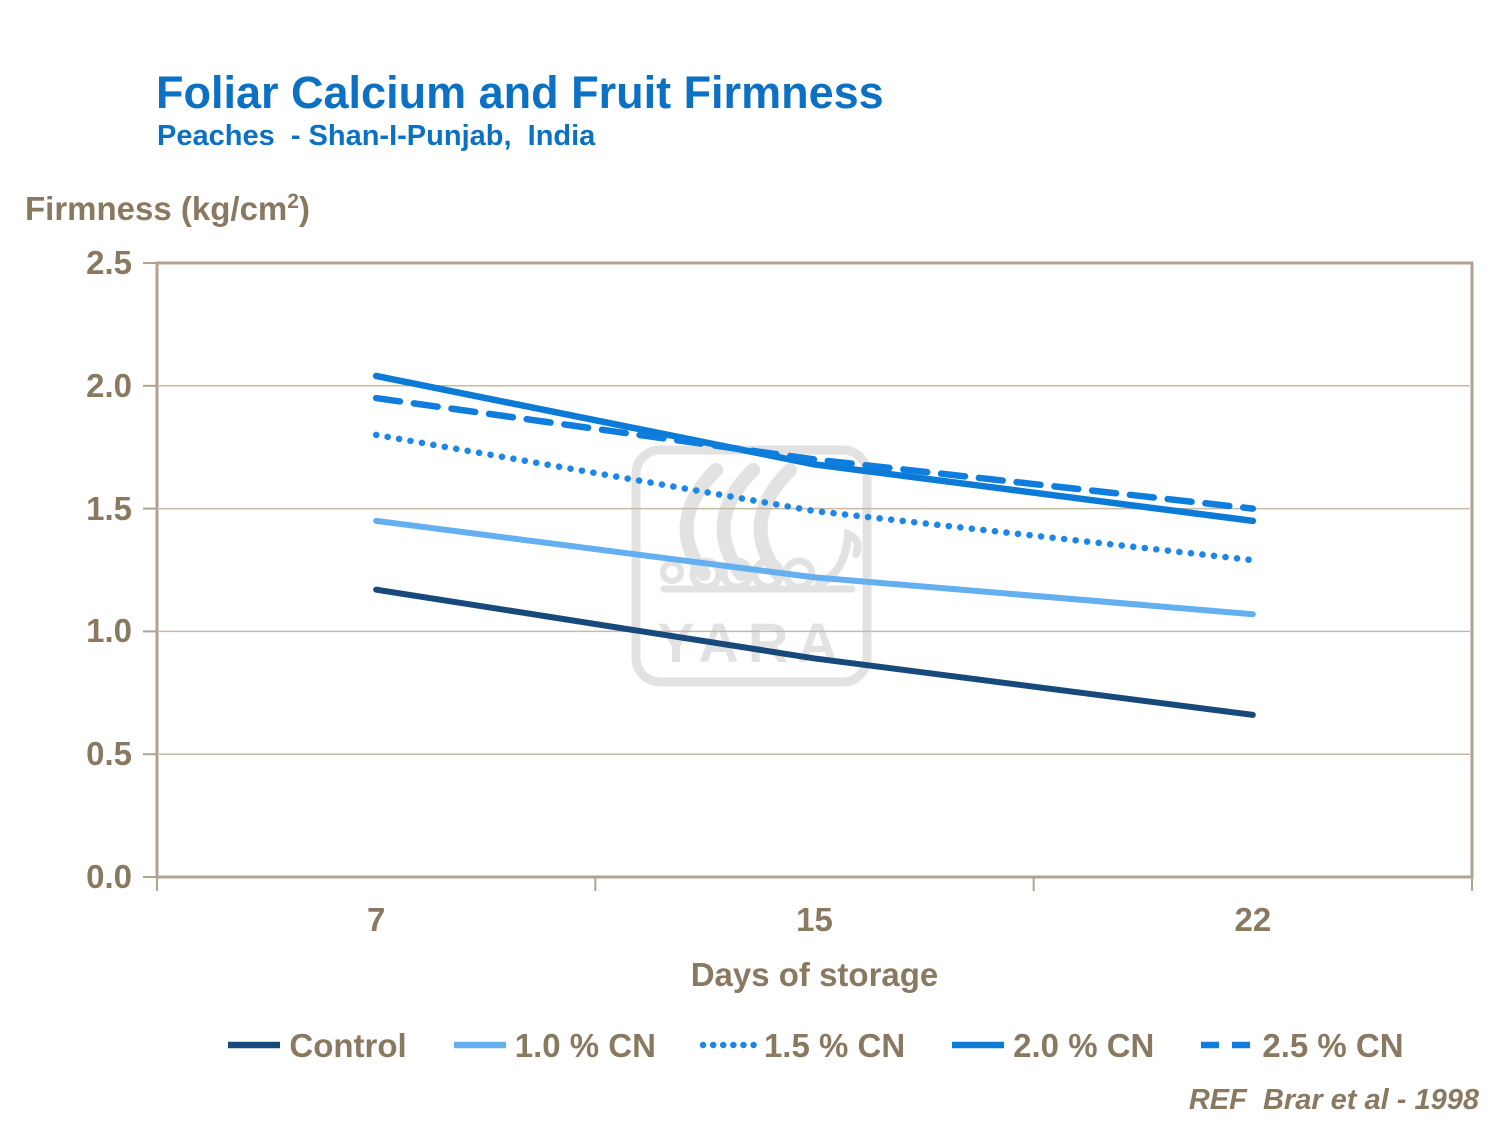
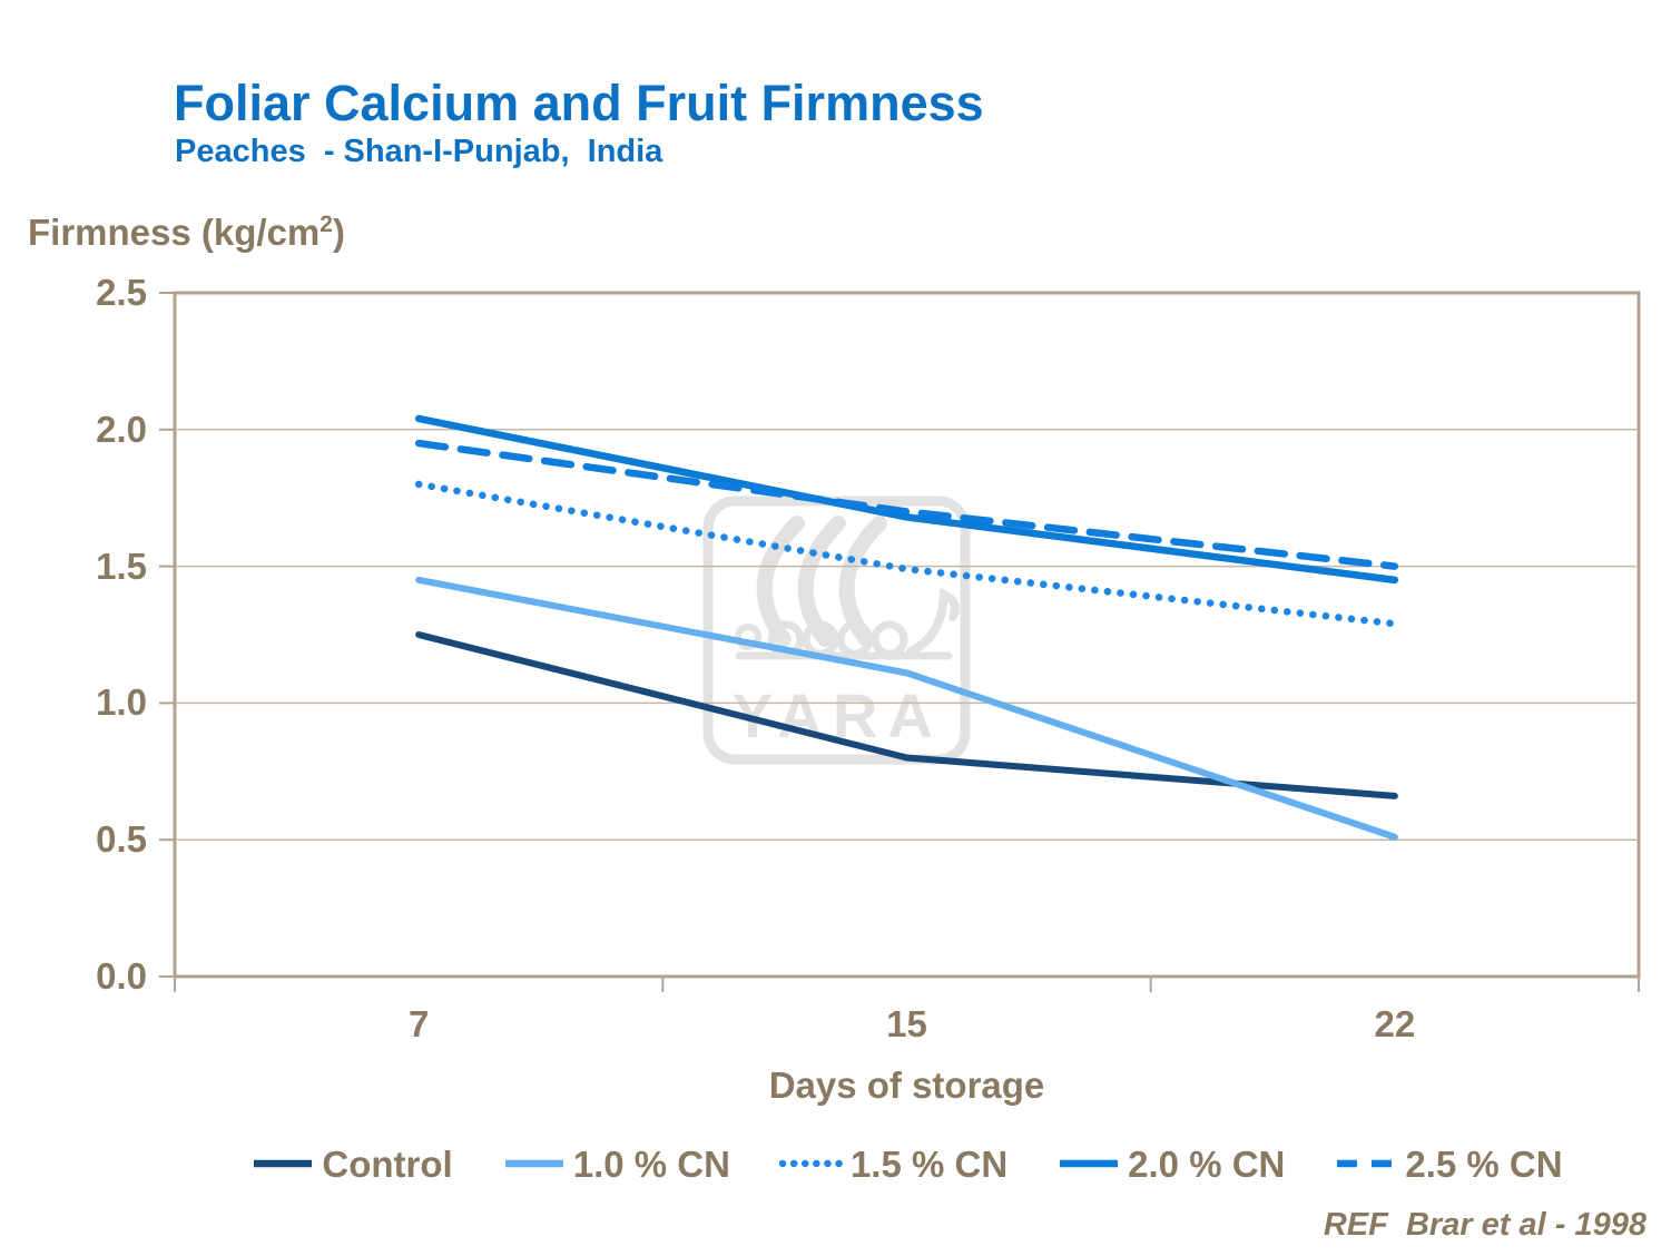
Control/7: 1.17 -> 1.25
Control/15: 0.89 -> 0.80
1.0 % CN/15: 1.22 -> 1.11
1.0 % CN/22: 1.07 -> 0.51
